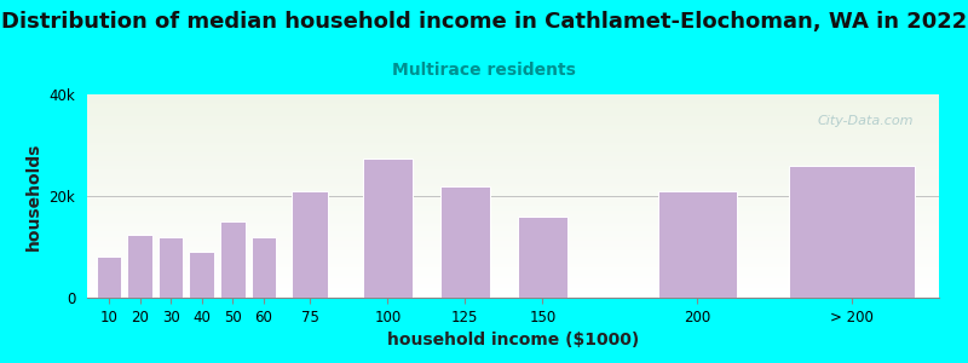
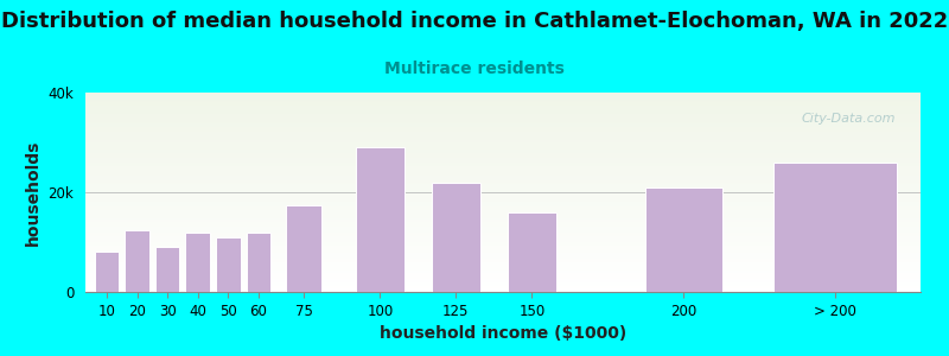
30: 12.0k -> 9.0k
40: 9.0k -> 12.0k
50: 15.0k -> 11.0k
75: 21.0k -> 17.5k
100: 27.5k -> 29.0k
